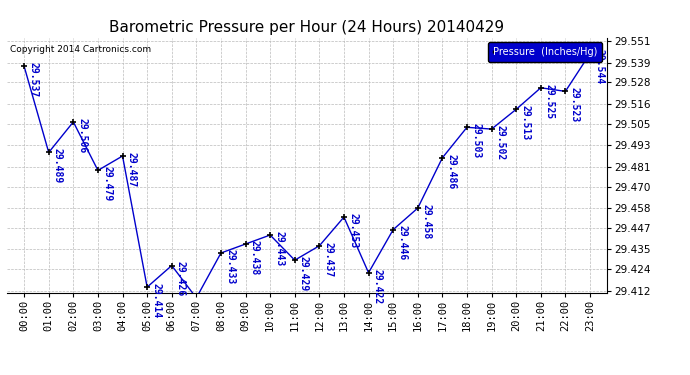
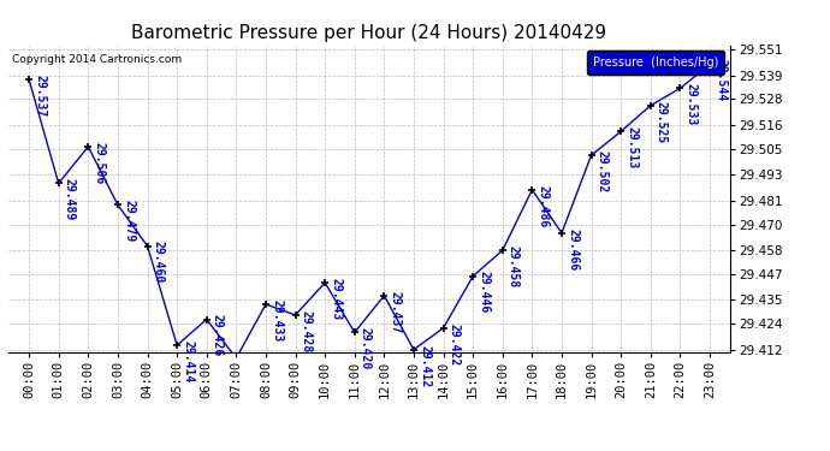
04:00: 29.487 -> 29.460
09:00: 29.438 -> 29.428
11:00: 29.429 -> 29.420
13:00: 29.453 -> 29.412
18:00: 29.503 -> 29.466
22:00: 29.523 -> 29.533
